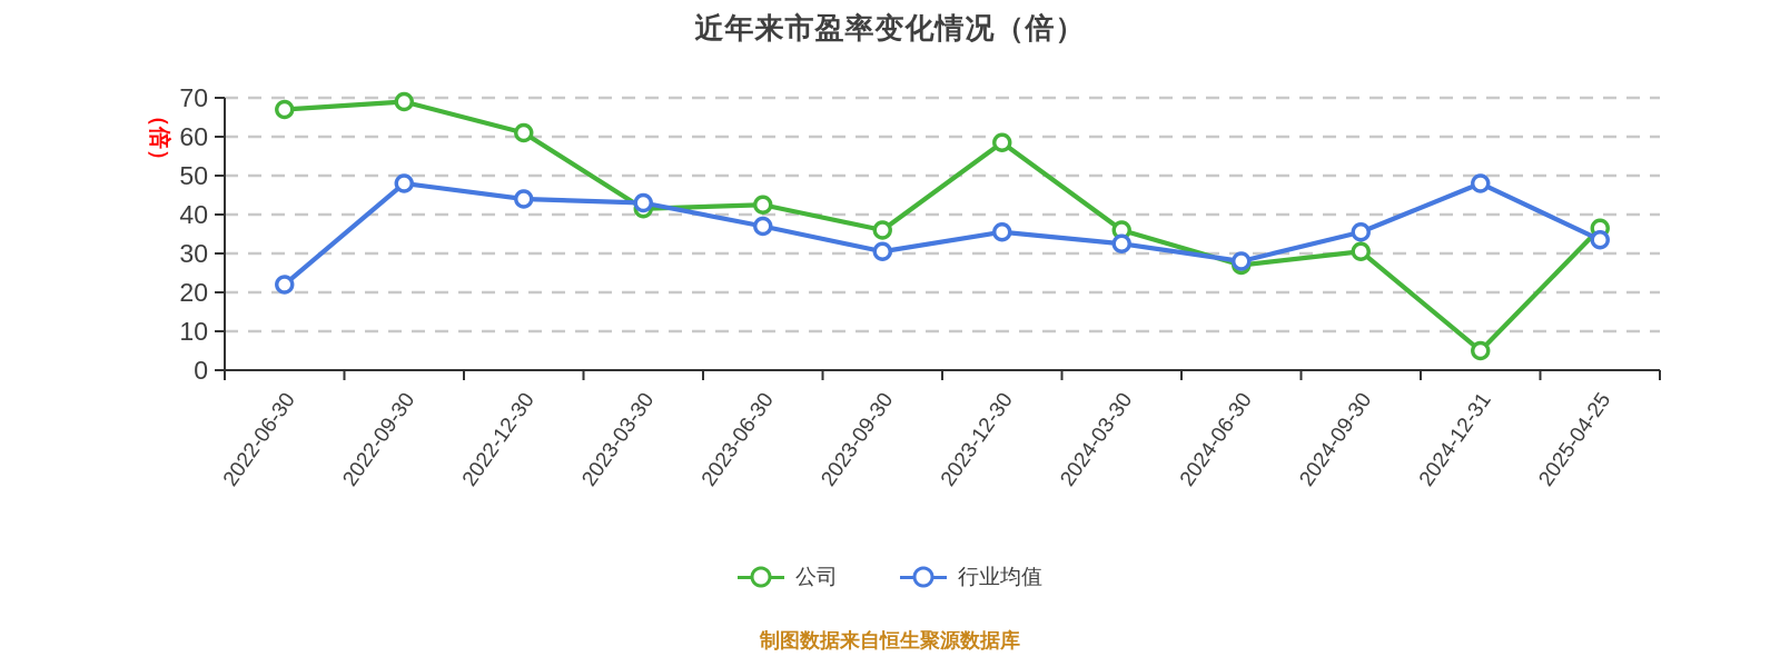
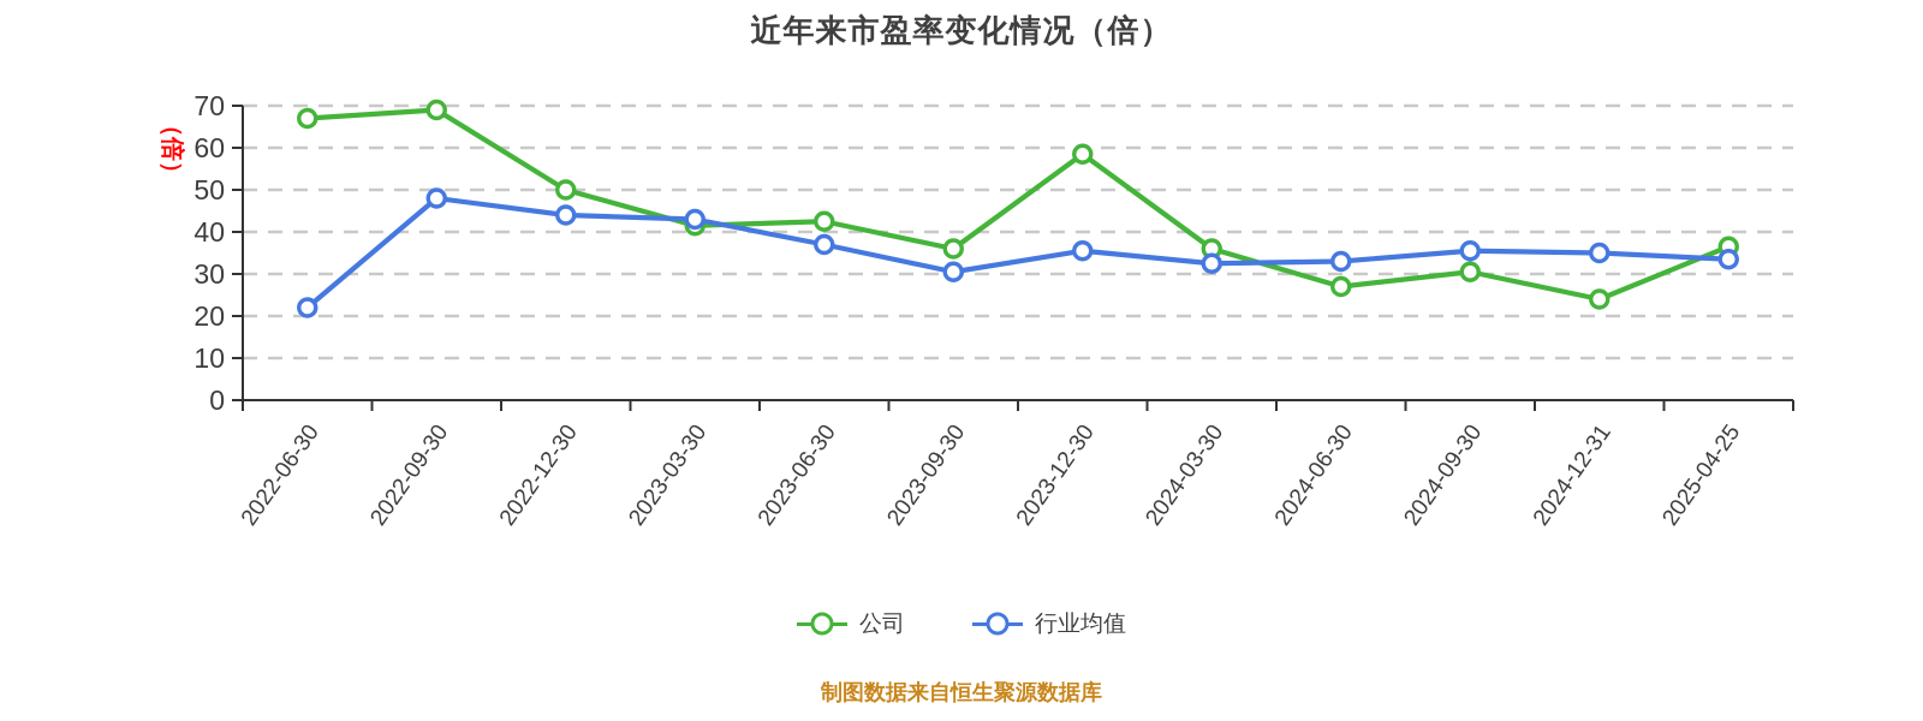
公司/2022-12-30: 61 -> 50
行业均值/2024-06-30: 28 -> 33
公司/2024-12-31: 5 -> 24
行业均值/2024-12-31: 48 -> 35
